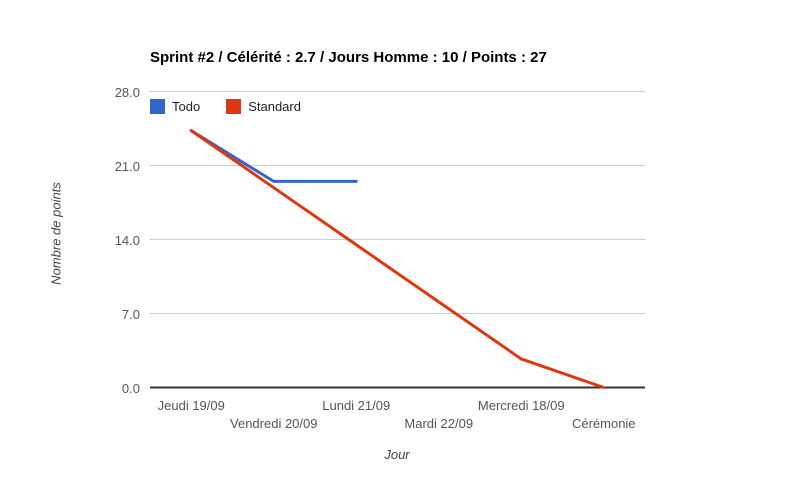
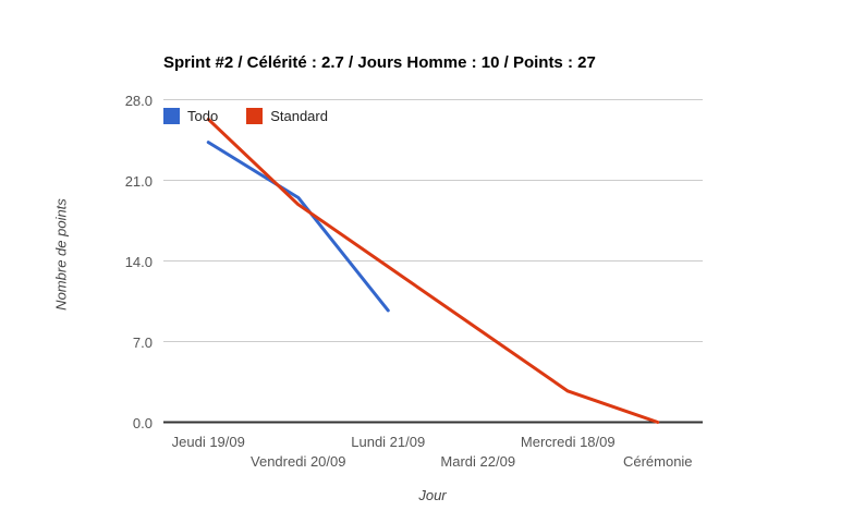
Standard/Jeudi 19/09: 24.3 -> 26.3
Todo/Lundi 21/09: 19.5 -> 9.7
